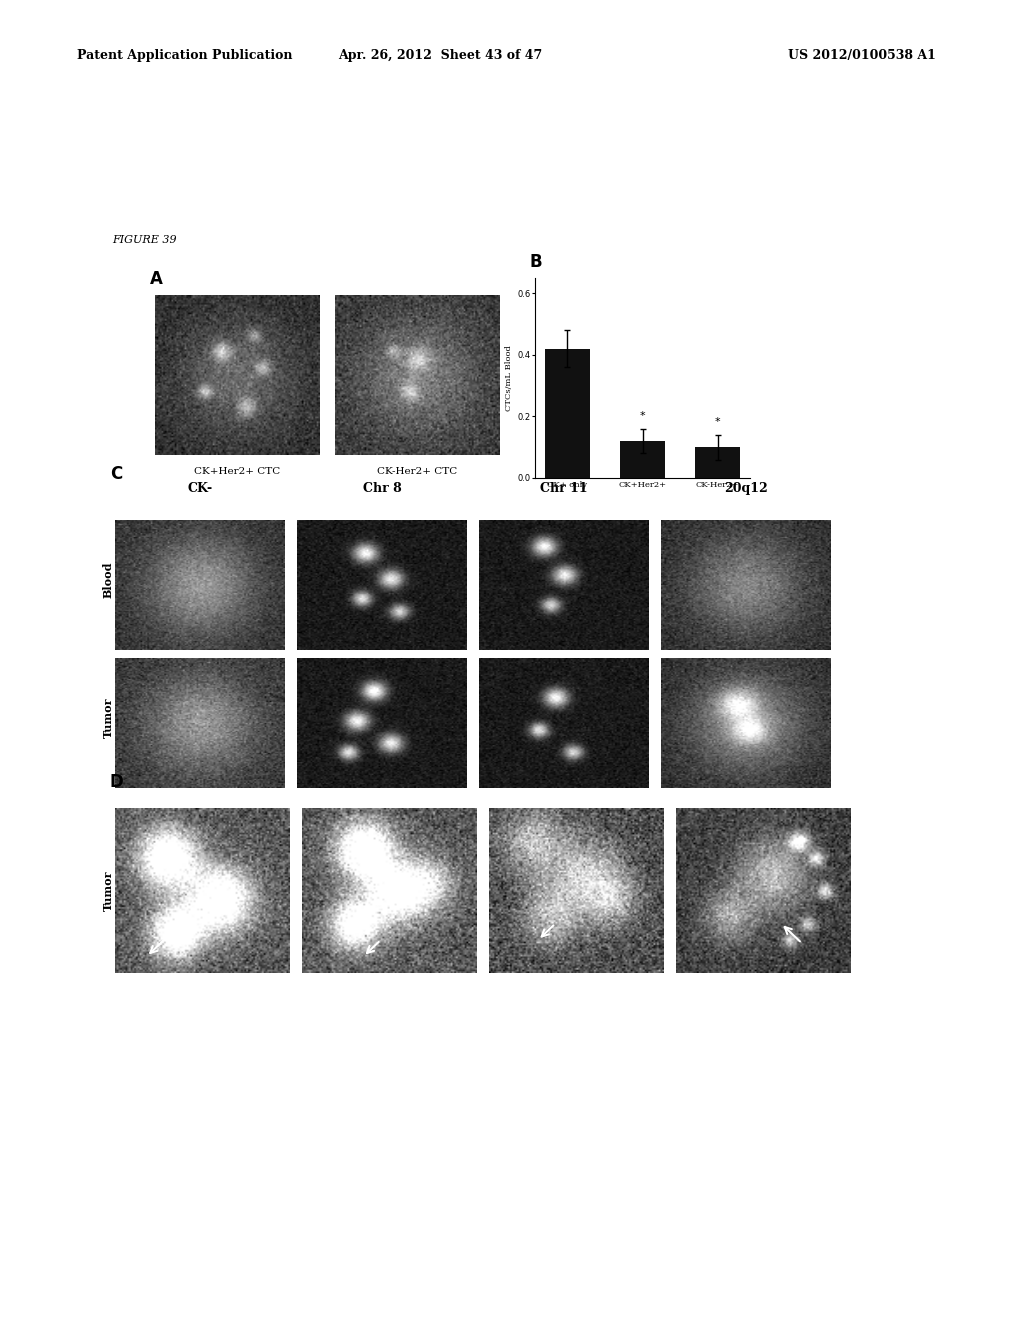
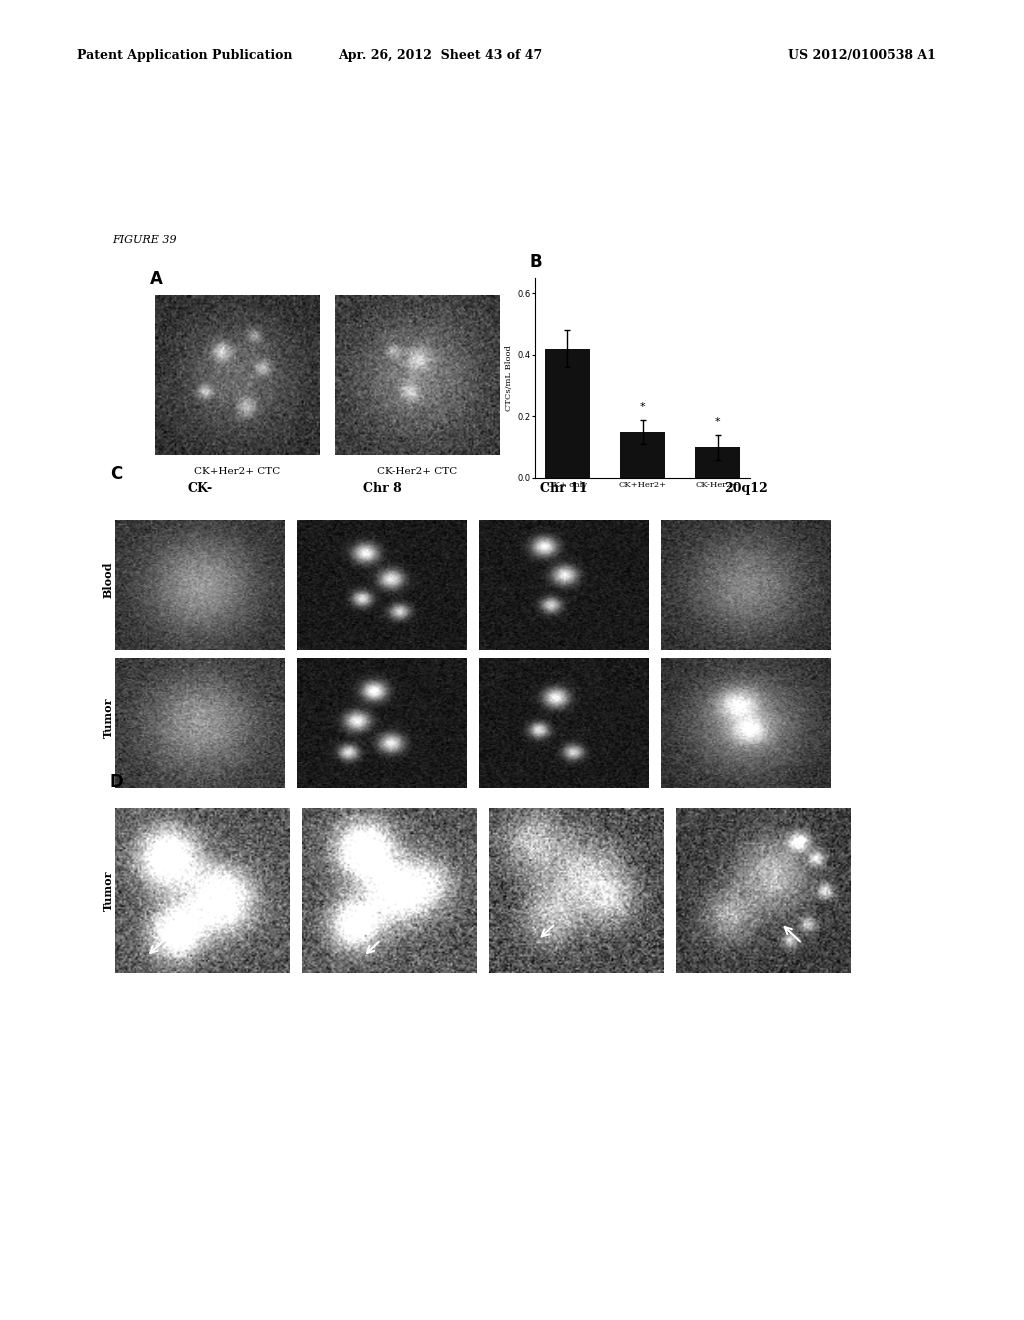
CK+Her2+: 0.12 -> 0.15
